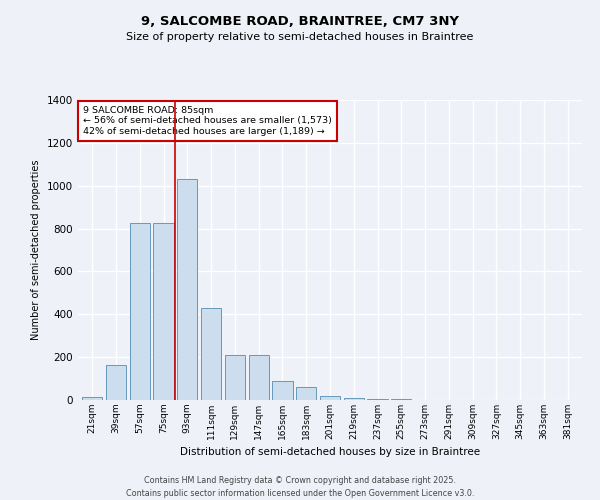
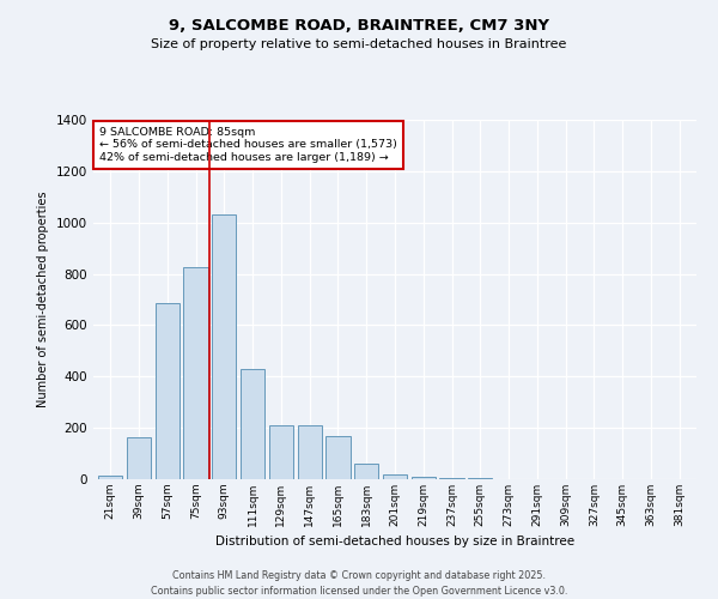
57sqm: 825 -> 685
165sqm: 90 -> 170
